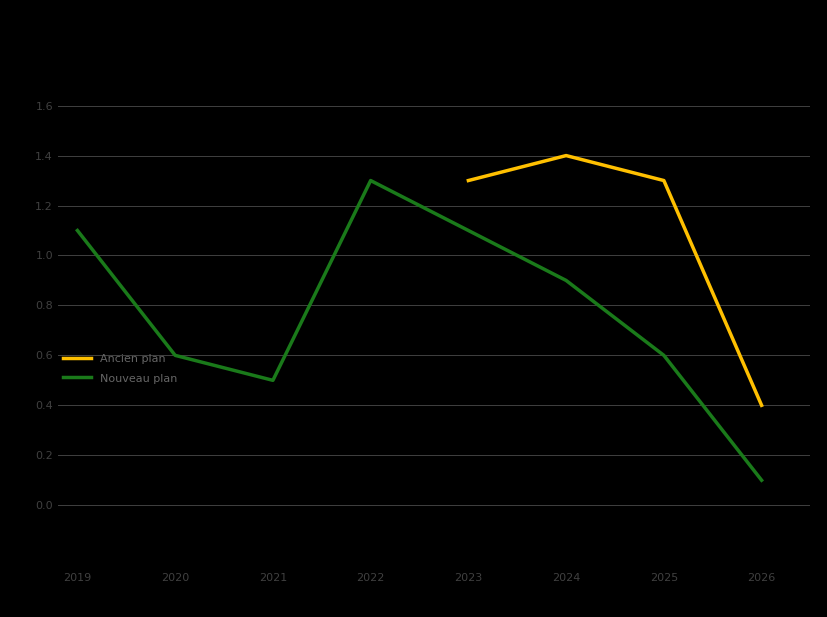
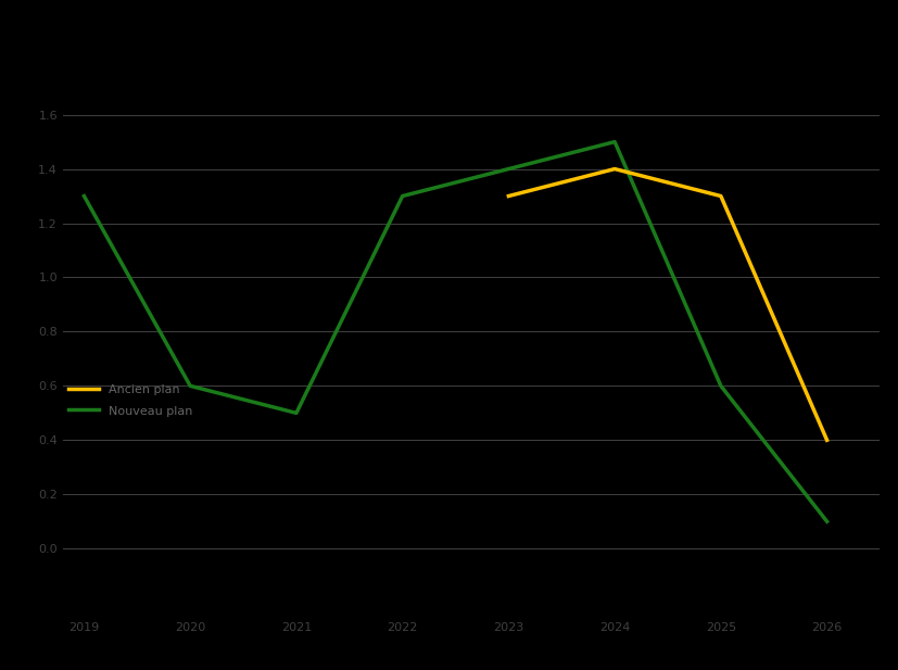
Nouveau plan/2019: 1.1 -> 1.3
Nouveau plan/2023: 1.1 -> 1.4
Nouveau plan/2024: 0.9 -> 1.5
